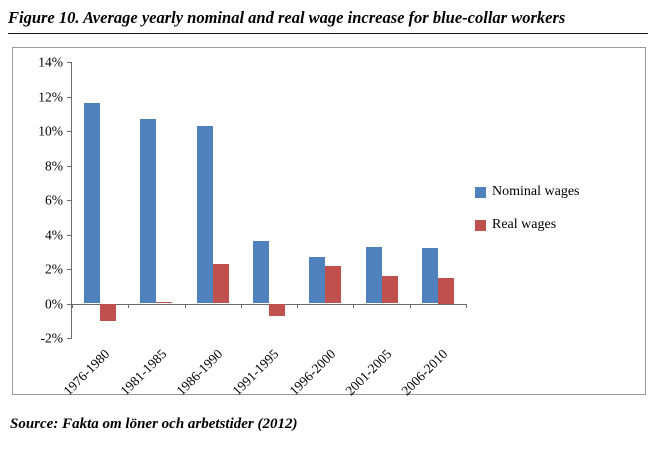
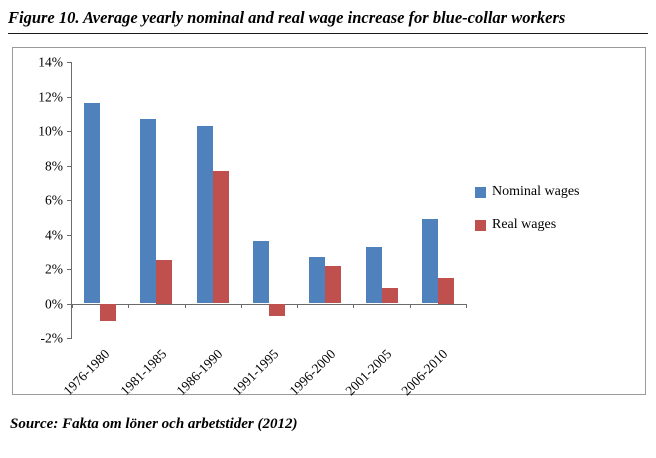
Real wages/1981-1985: 0.1% -> 2.5%
Real wages/1986-1990: 2.3% -> 7.7%
Real wages/2001-2005: 1.6% -> 0.9%
Nominal wages/2006-2010: 3.2% -> 4.9%
